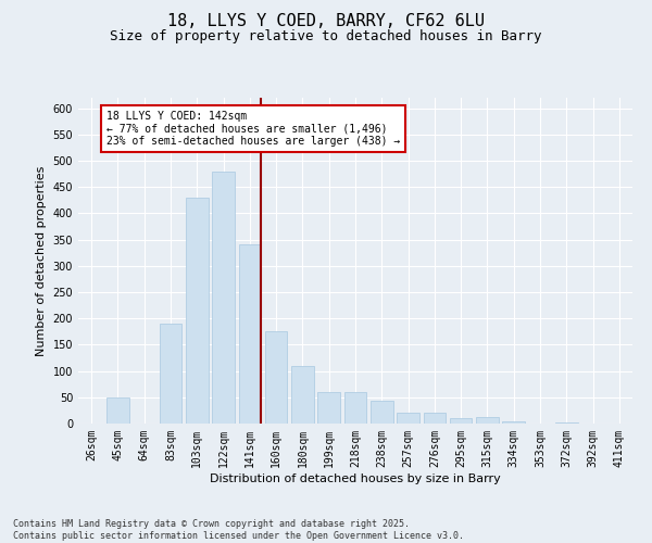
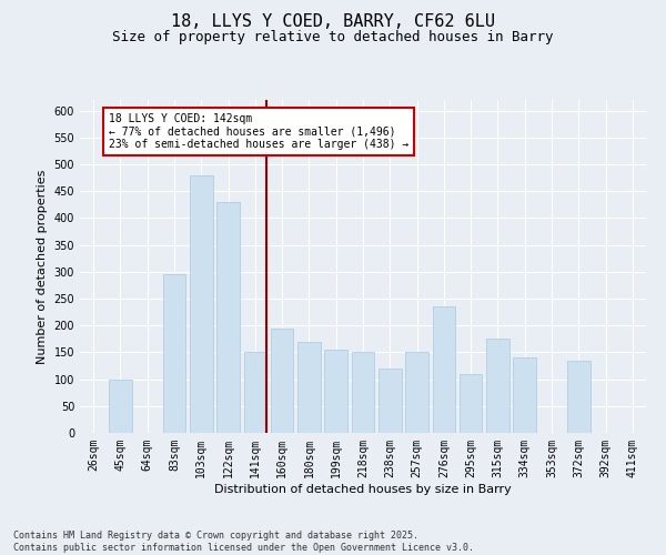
45sqm: 50 -> 100
83sqm: 190 -> 295
103sqm: 430 -> 480
122sqm: 480 -> 430
141sqm: 340 -> 150
160sqm: 175 -> 195
180sqm: 110 -> 170
199sqm: 60 -> 155
218sqm: 60 -> 150
238sqm: 43 -> 120
257sqm: 20 -> 150
276sqm: 20 -> 235
295sqm: 10 -> 110
315sqm: 12 -> 175
334sqm: 5 -> 140
372sqm: 3 -> 135
